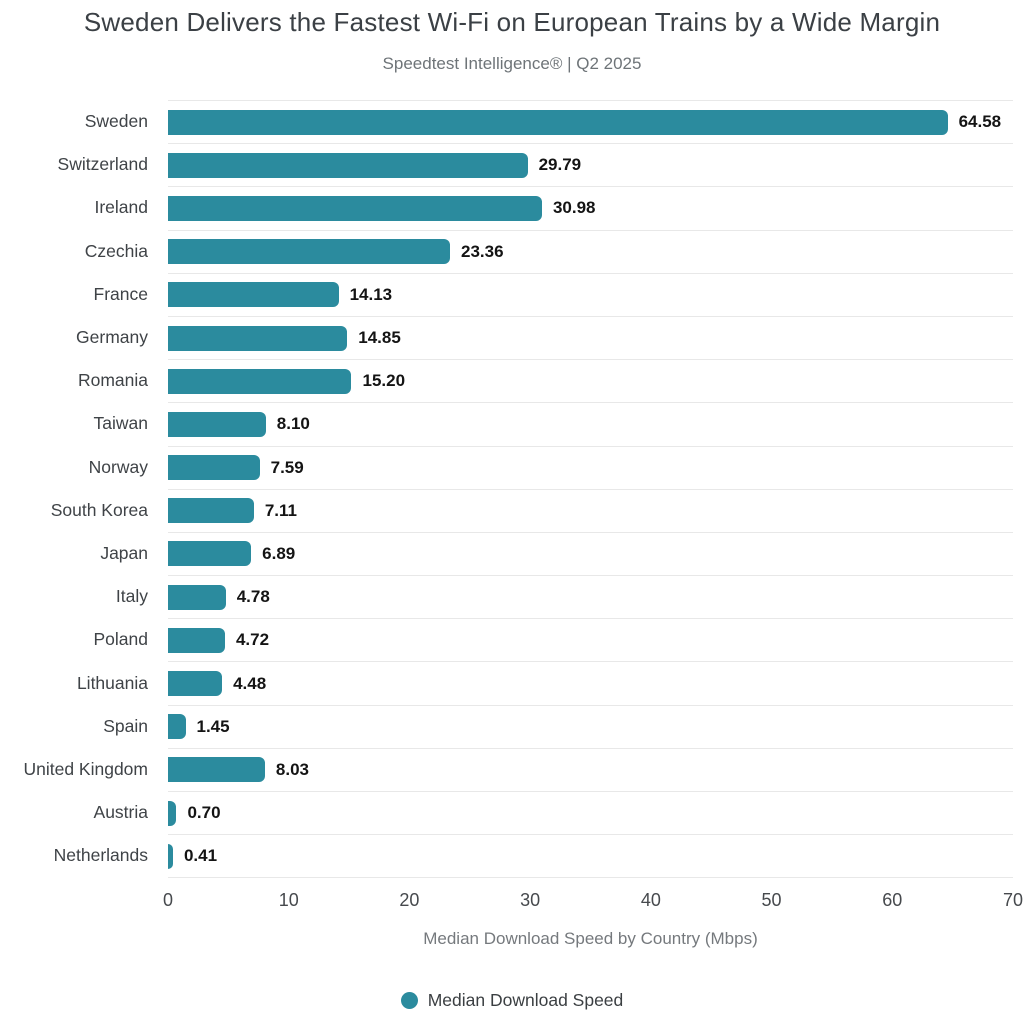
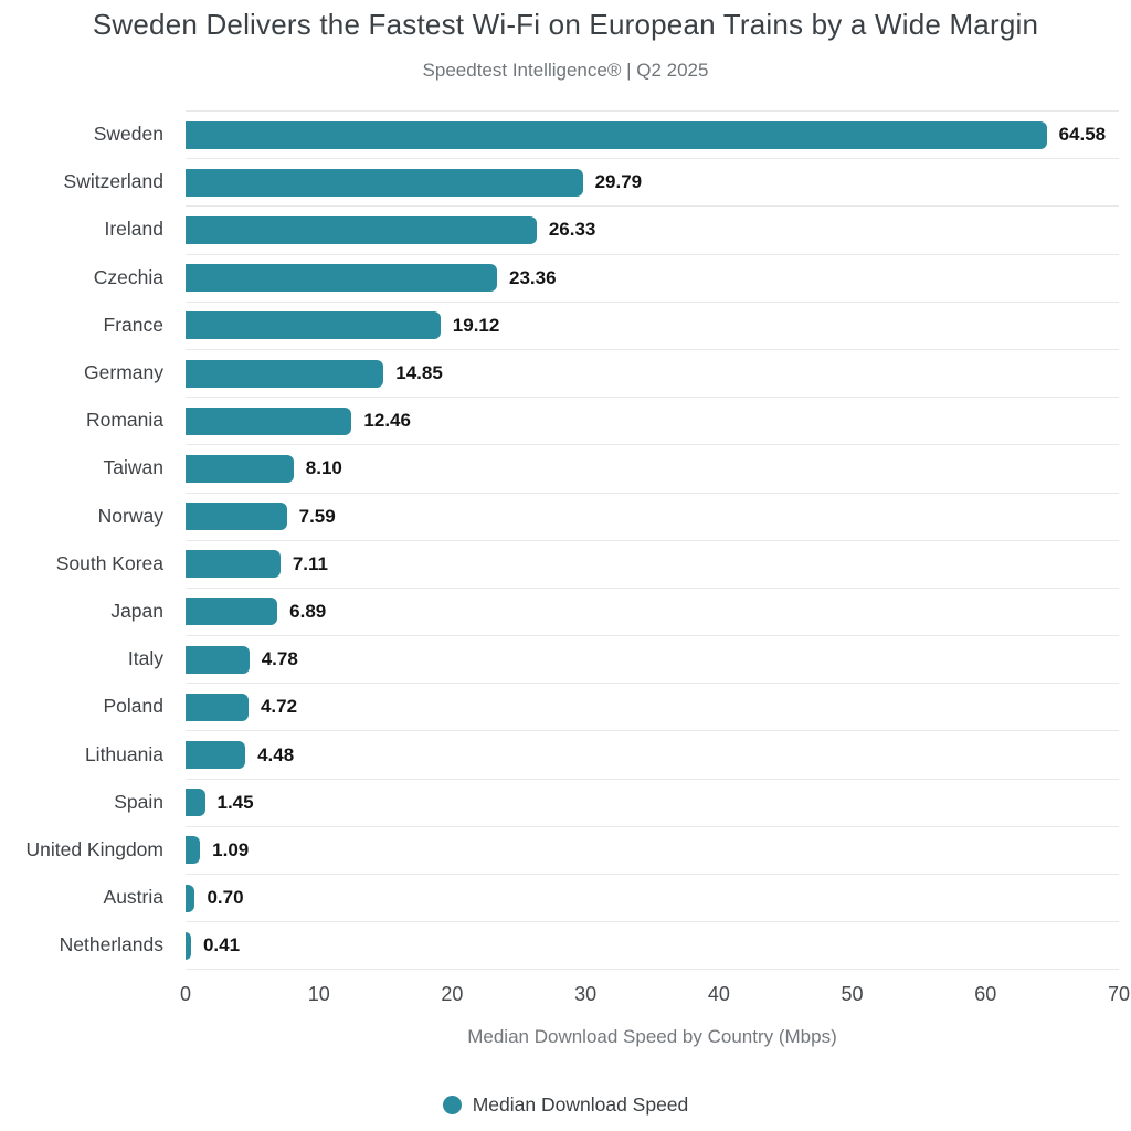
Ireland: 30.98 -> 26.33
France: 14.13 -> 19.12
Romania: 15.20 -> 12.46
United Kingdom: 8.03 -> 1.09
